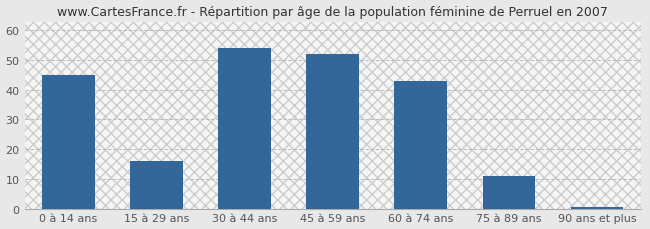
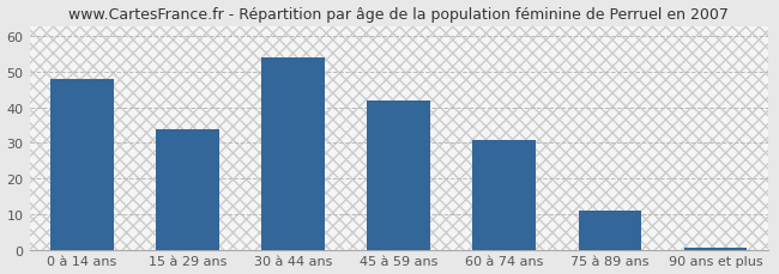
0 à 14 ans: 45.0 -> 48.0
15 à 29 ans: 16.0 -> 34.0
45 à 59 ans: 52.0 -> 42.0
60 à 74 ans: 43.0 -> 31.0
